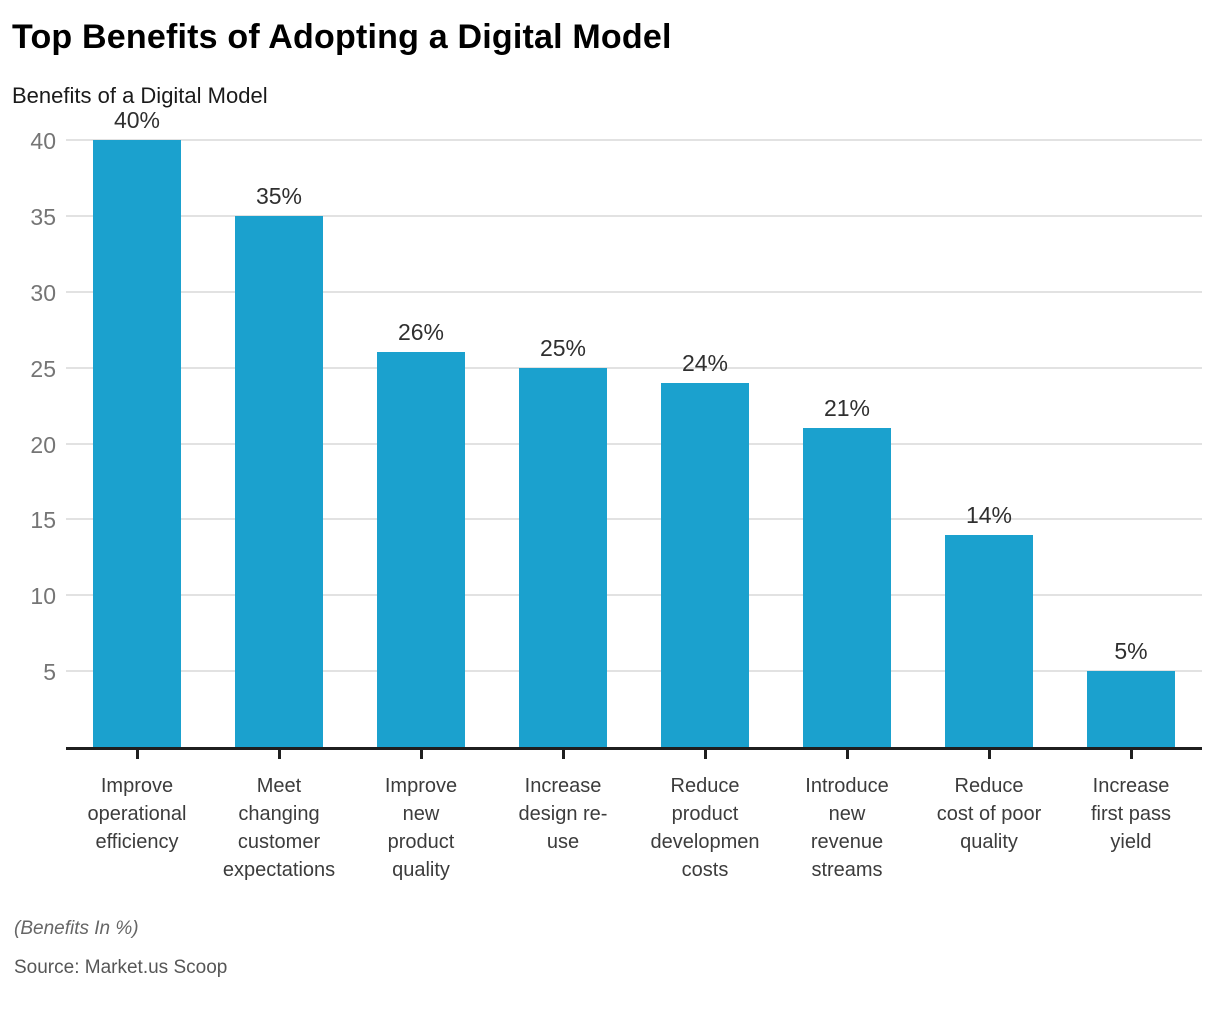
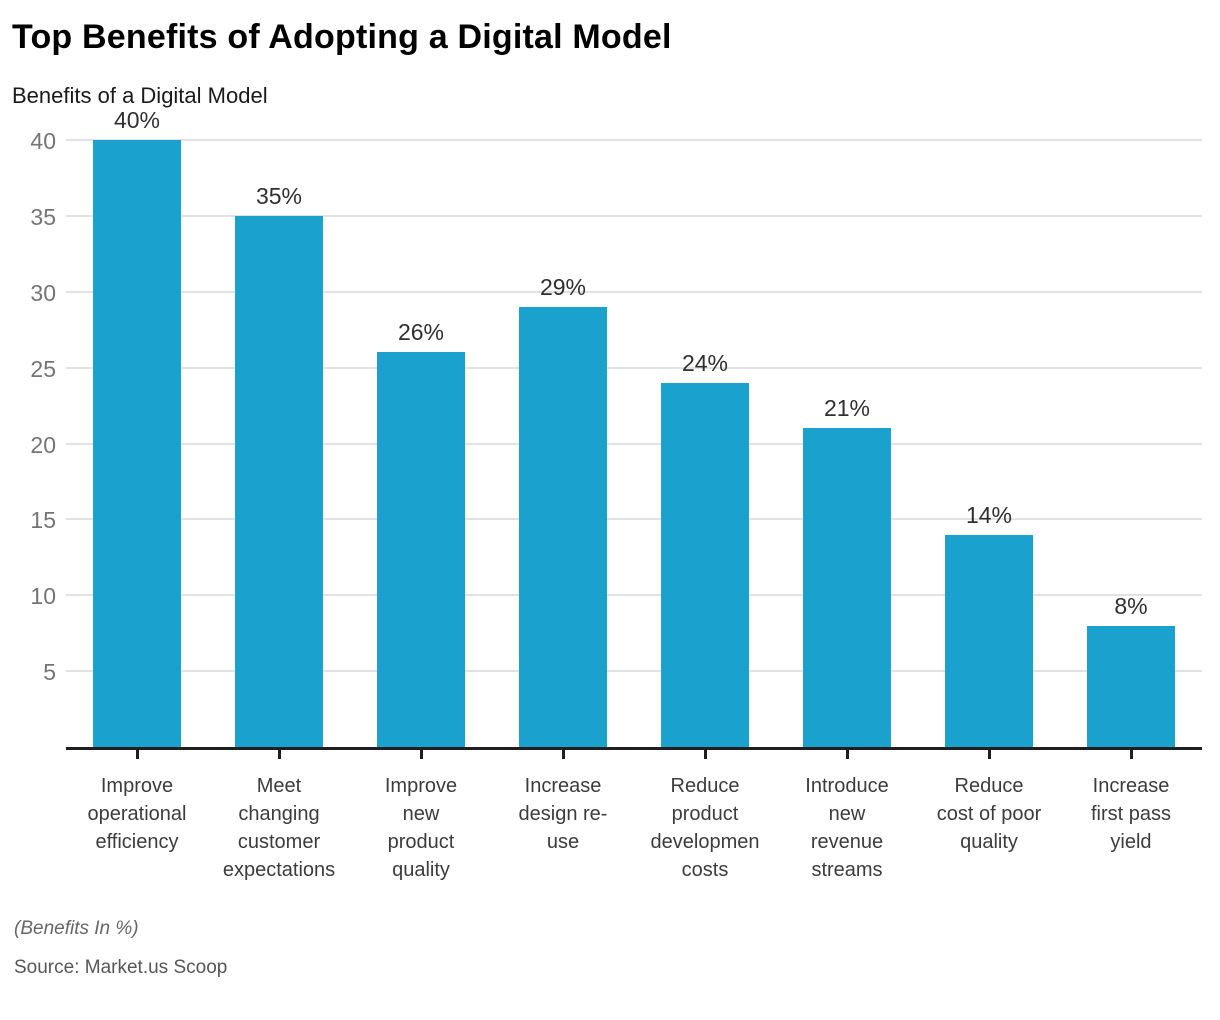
Increase design re- use: 25% -> 29%
Increase first pass yield: 5% -> 8%
